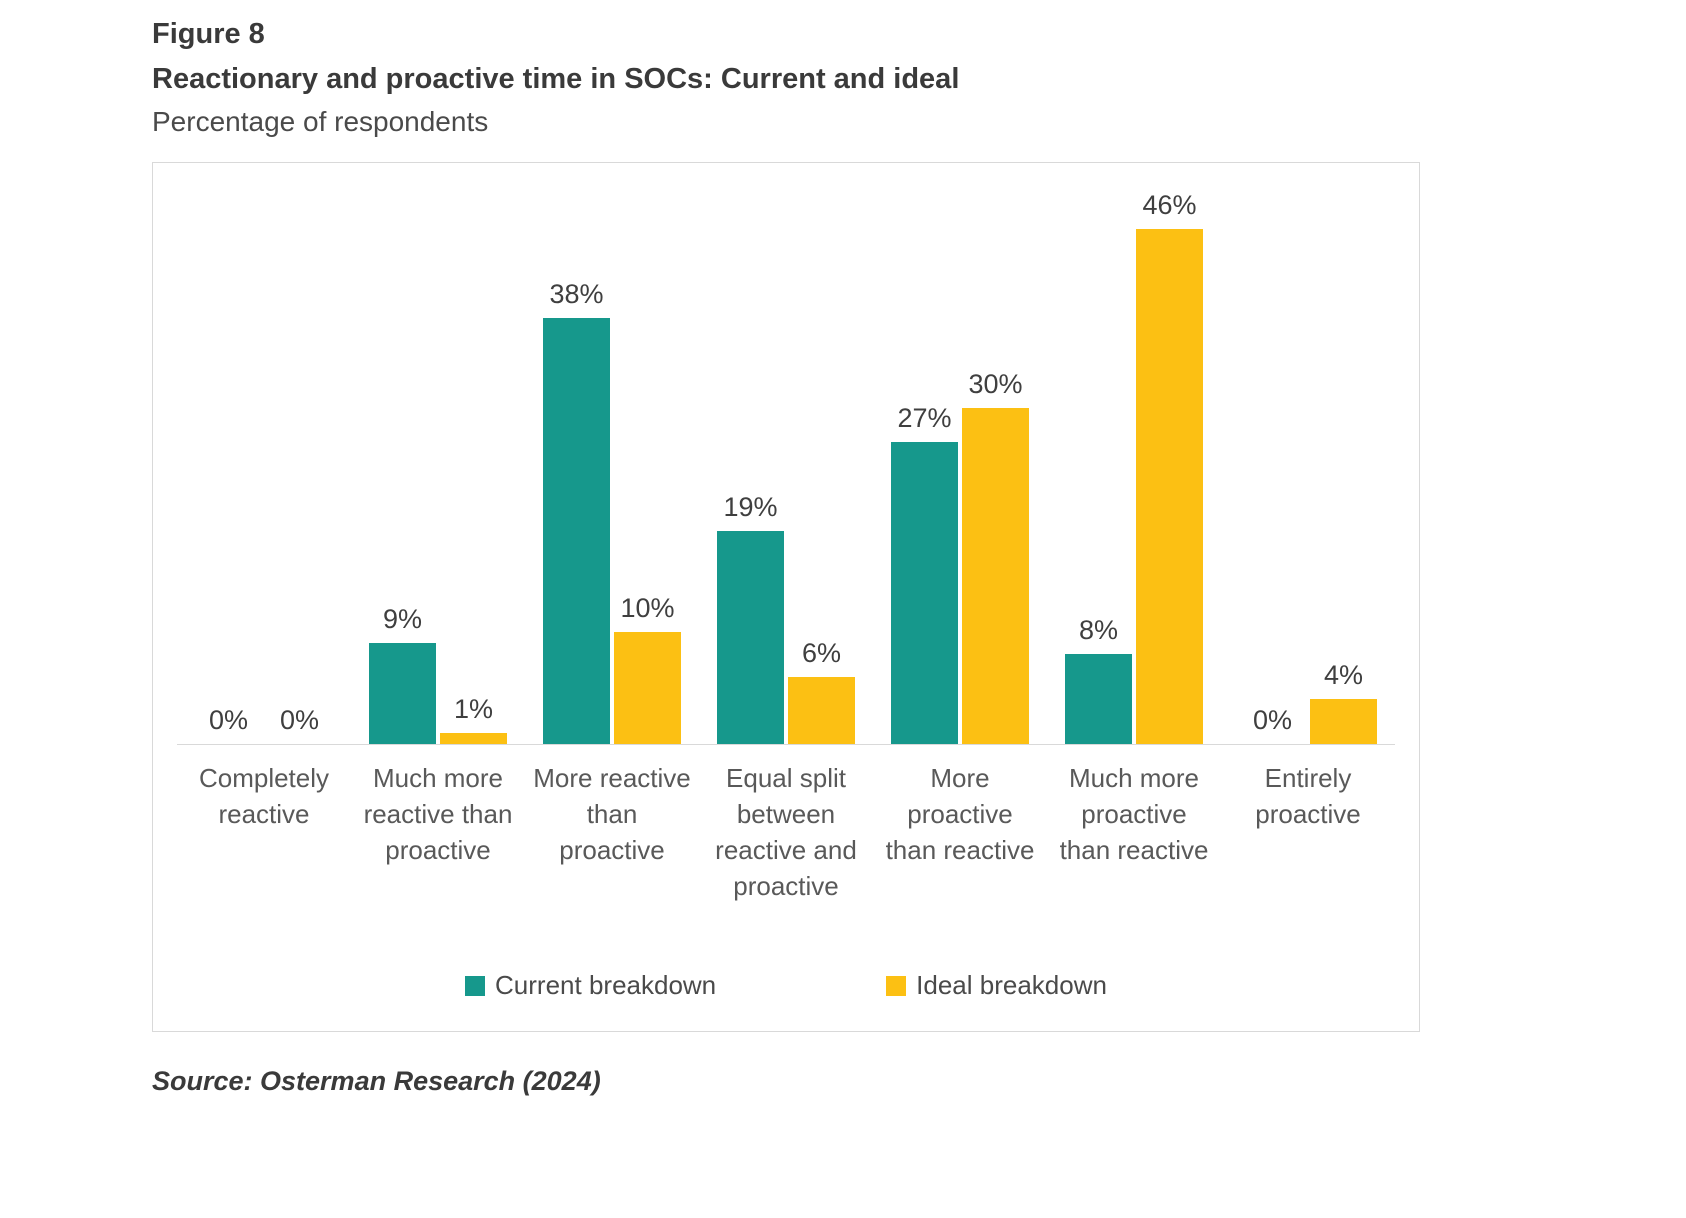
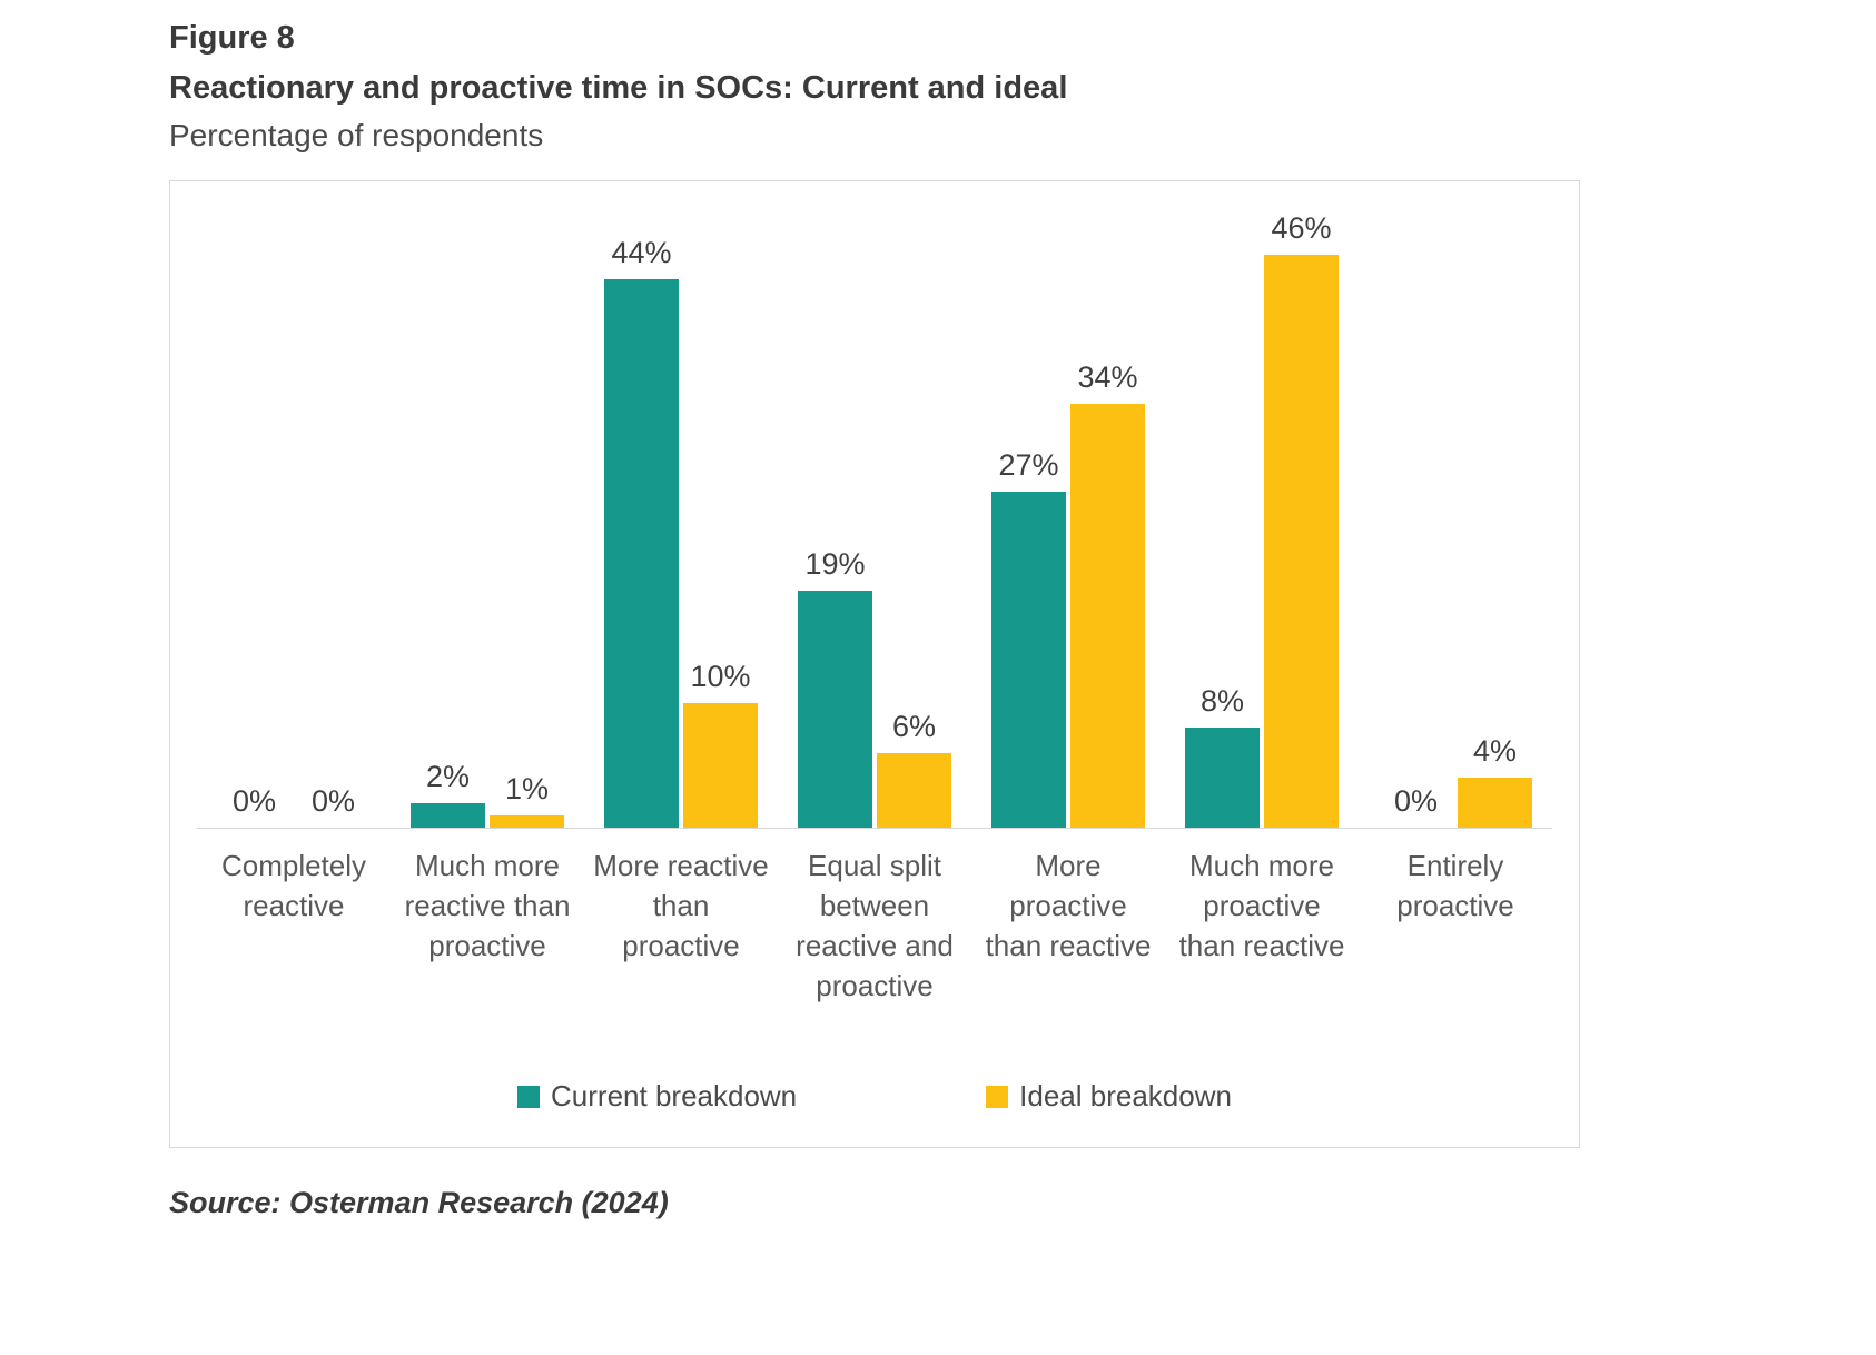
Current breakdown/Much more reactive than proactive: 9% -> 2%
Current breakdown/More reactive than proactive: 38% -> 44%
Ideal breakdown/More proactive than reactive: 30% -> 34%
